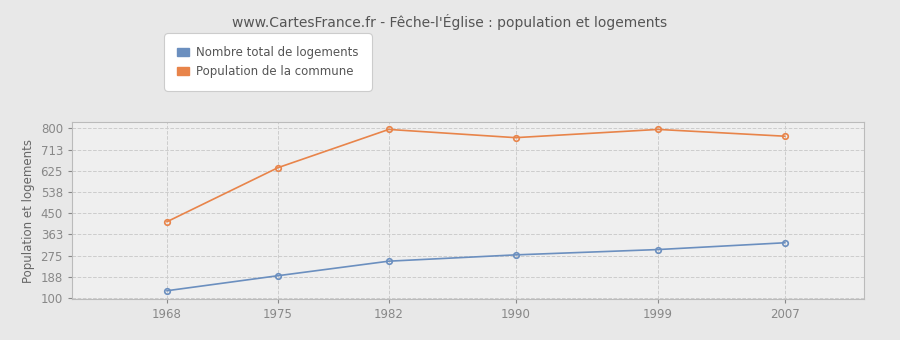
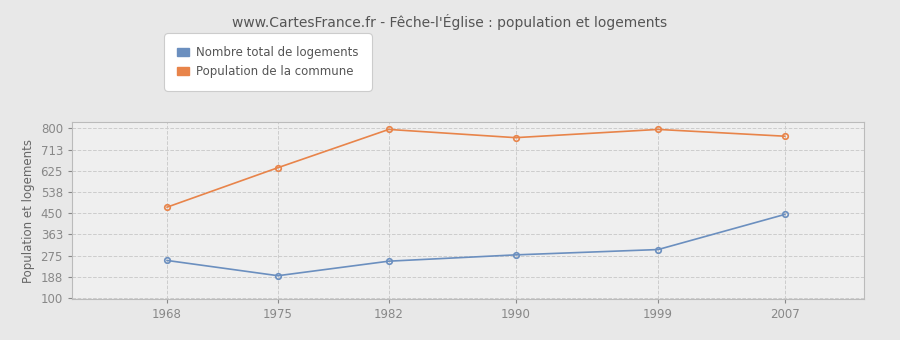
Nombre total de logements/1968: 130 -> 255
Population de la commune/1968: 415 -> 475
Nombre total de logements/2007: 328 -> 445
